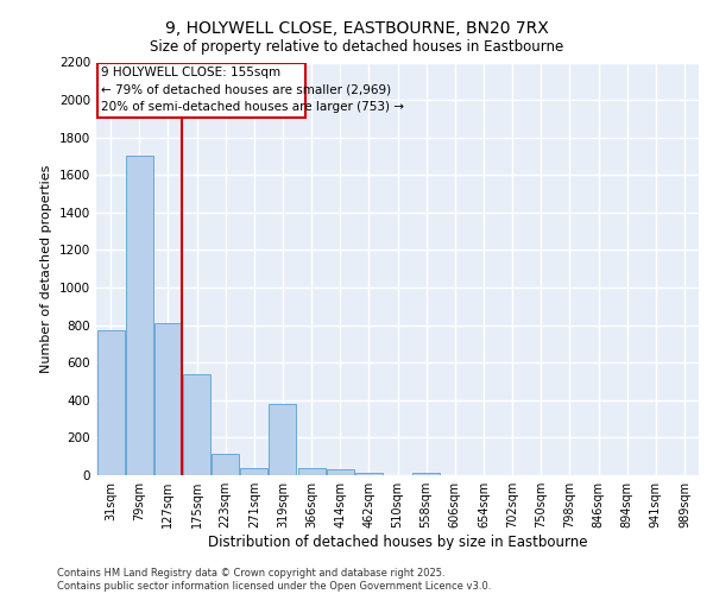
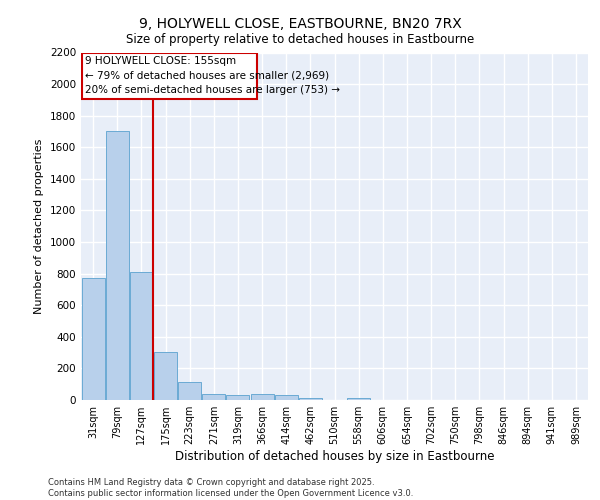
175sqm: 540 -> 300
319sqm: 380 -> 30
